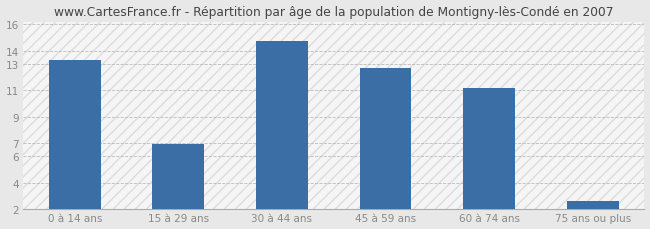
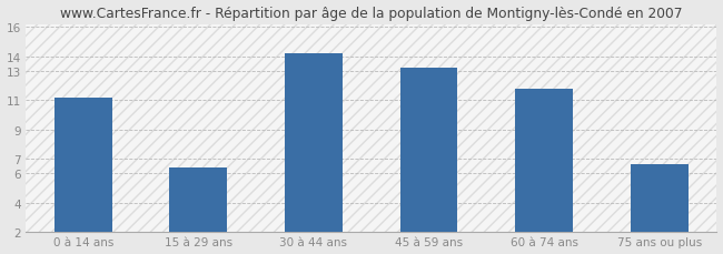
0 à 14 ans: 13.3 -> 11.2
15 à 29 ans: 6.9 -> 6.4
30 à 44 ans: 14.7 -> 14.2
45 à 59 ans: 12.7 -> 13.2
60 à 74 ans: 11.2 -> 11.8
75 ans ou plus: 2.6 -> 6.6
